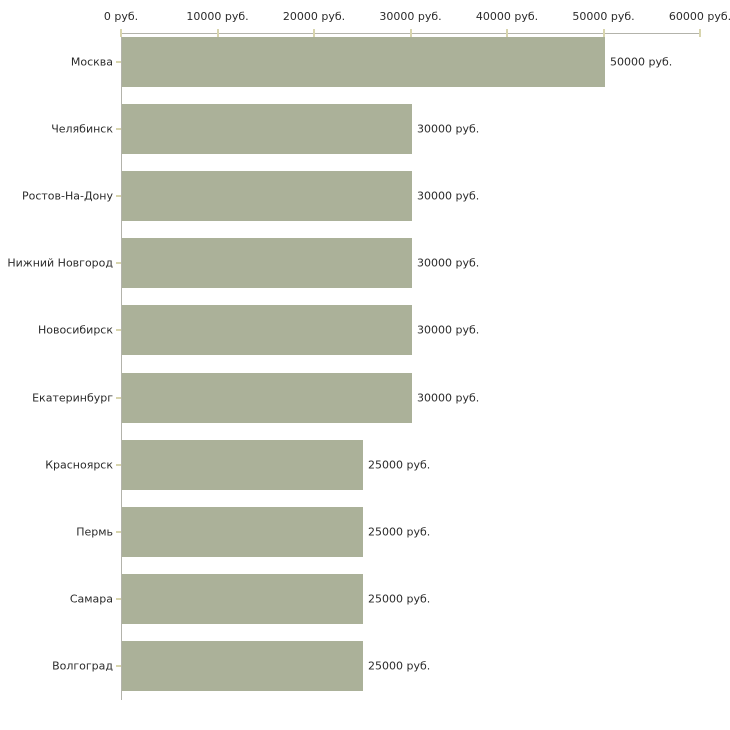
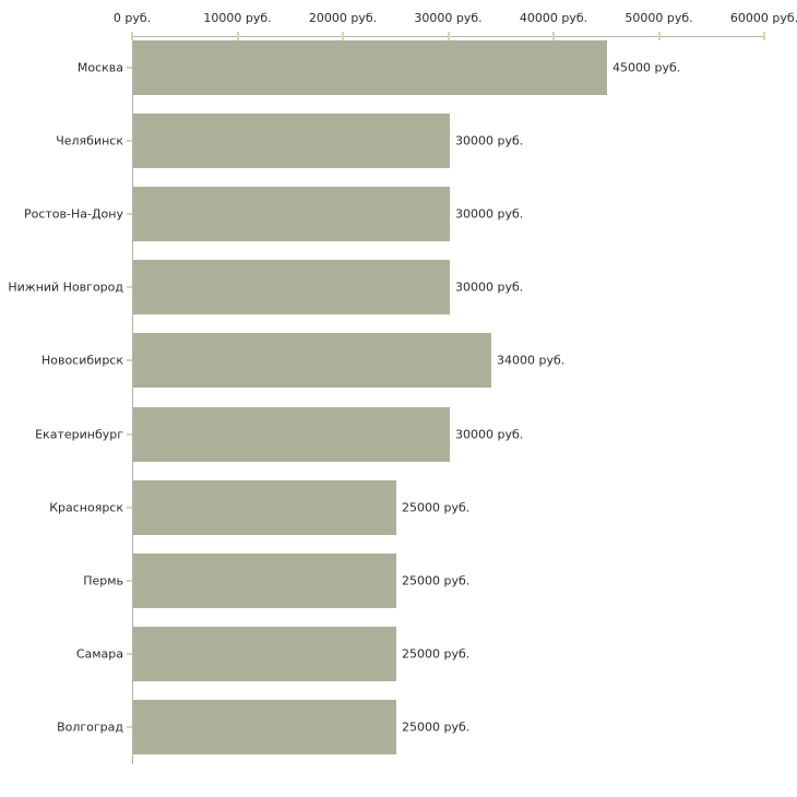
Москва: 50000 -> 45000
Новосибирск: 30000 -> 34000
